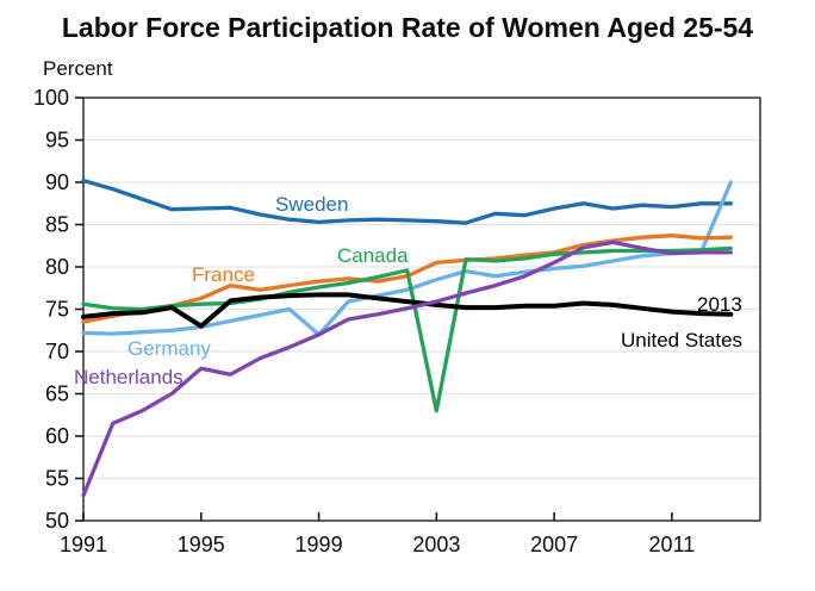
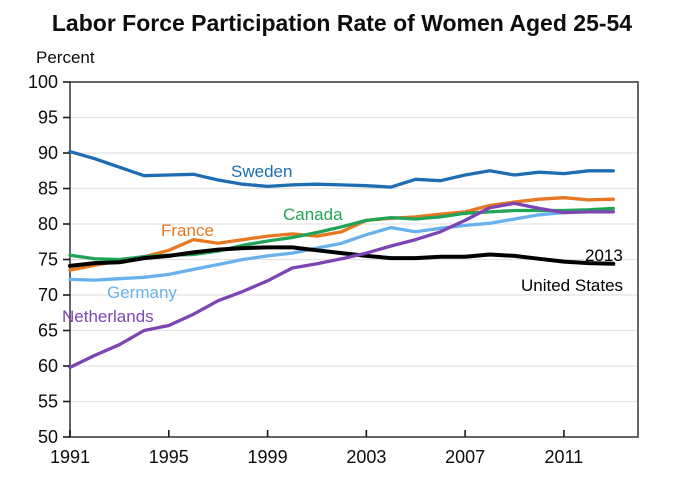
Netherlands/1991: 53 -> 60
United States/1995: 73 -> 76
Netherlands/1995: 68 -> 66
Germany/1999: 72 -> 76
Canada/2003: 63 -> 80
Germany/2013: 90 -> 82
